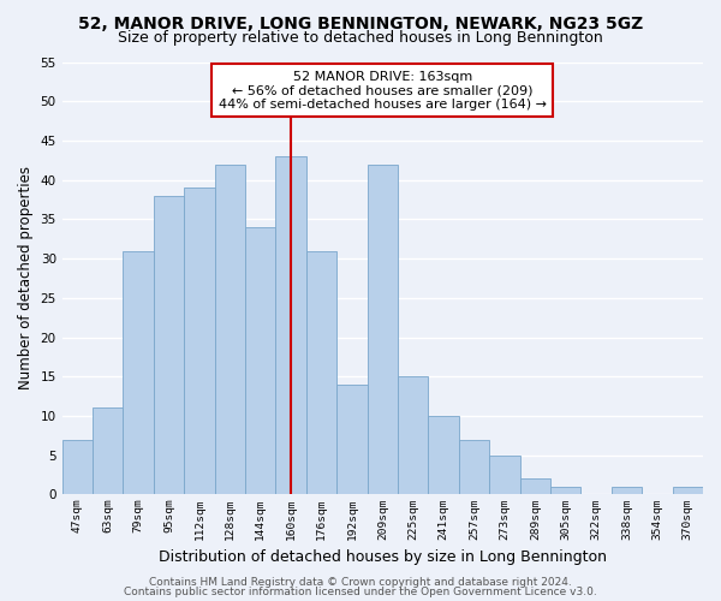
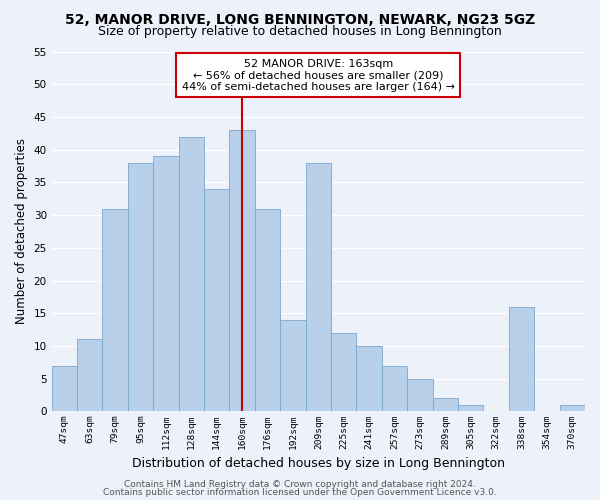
209sqm: 42 -> 38
225sqm: 15 -> 12
338sqm: 1 -> 16
